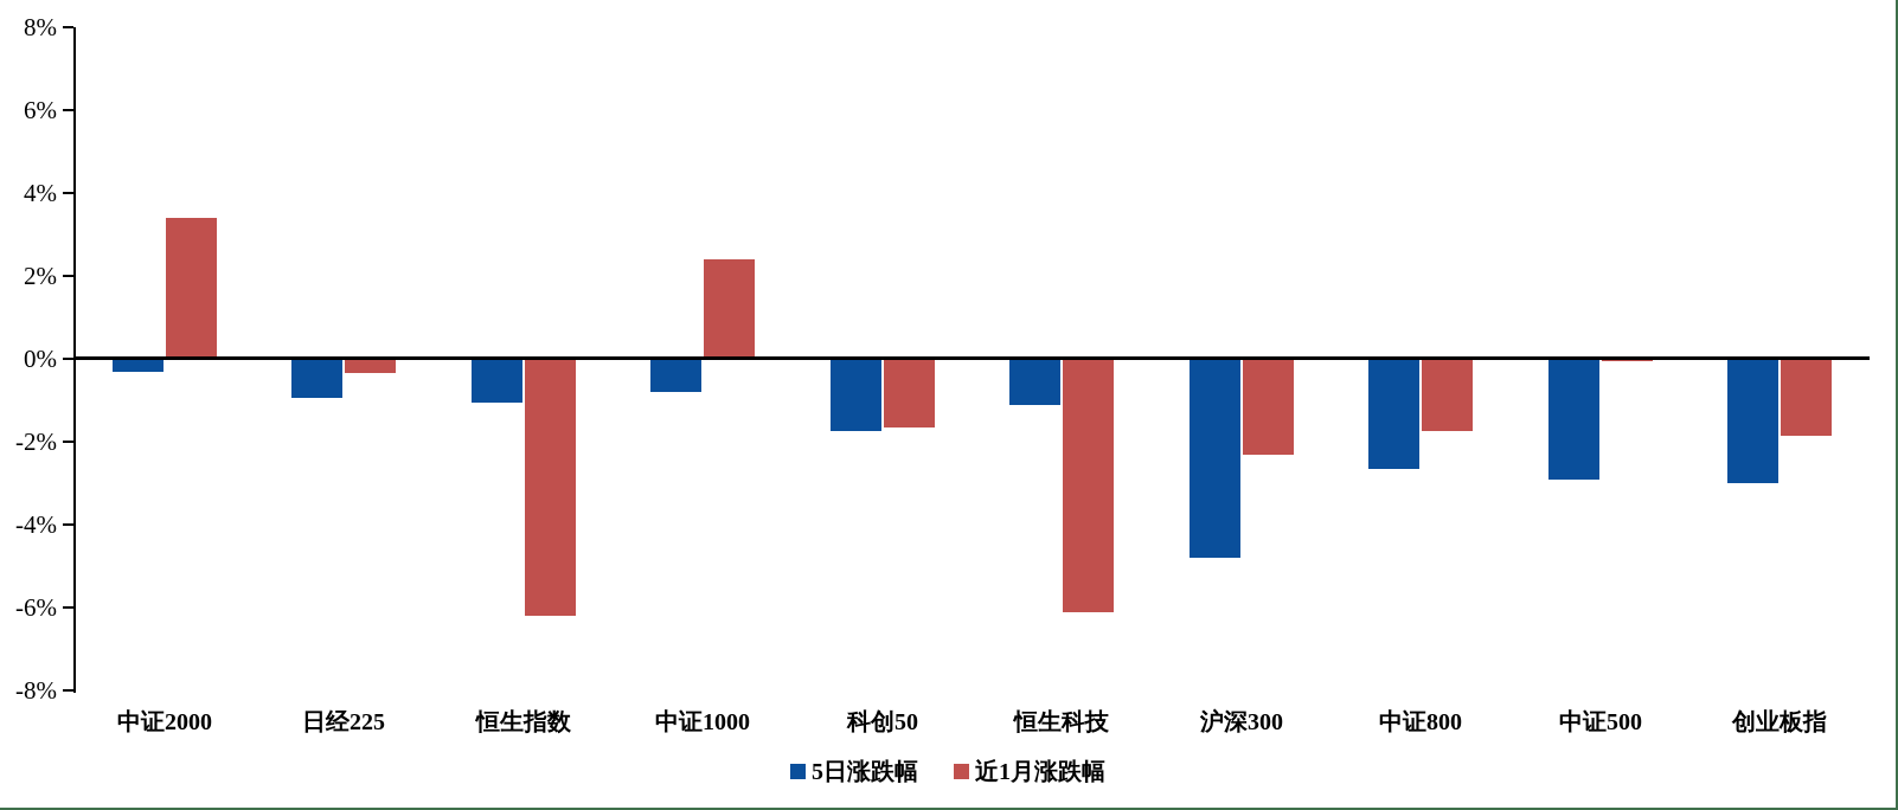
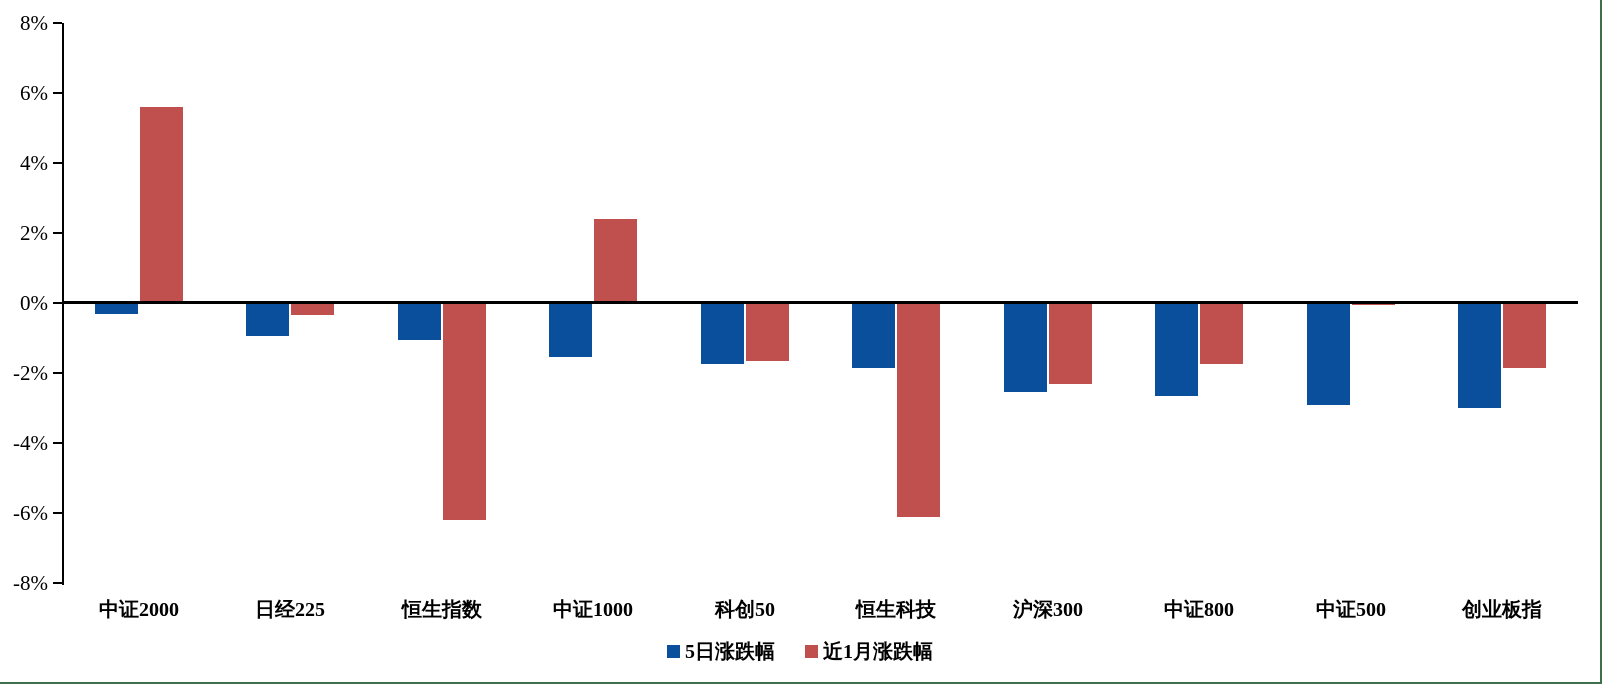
近1月涨跌幅/中证2000: 3.4% -> 5.6%
5日涨跌幅/中证1000: -0.8% -> -1.6%
5日涨跌幅/恒生科技: -1.1% -> -1.9%
5日涨跌幅/沪深300: -4.8% -> -2.5%
